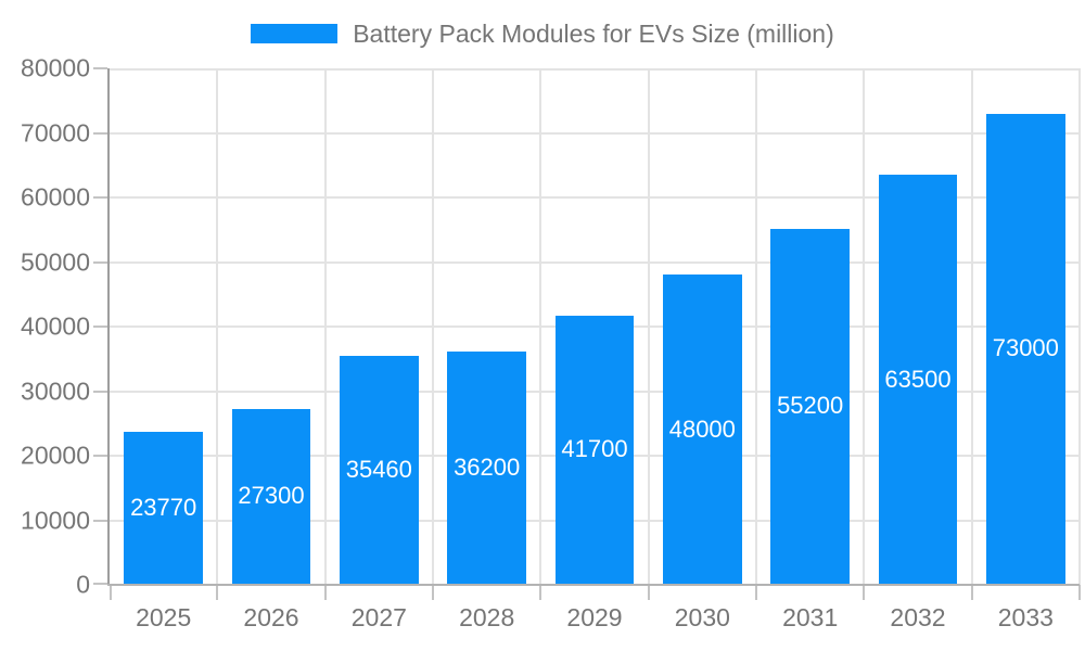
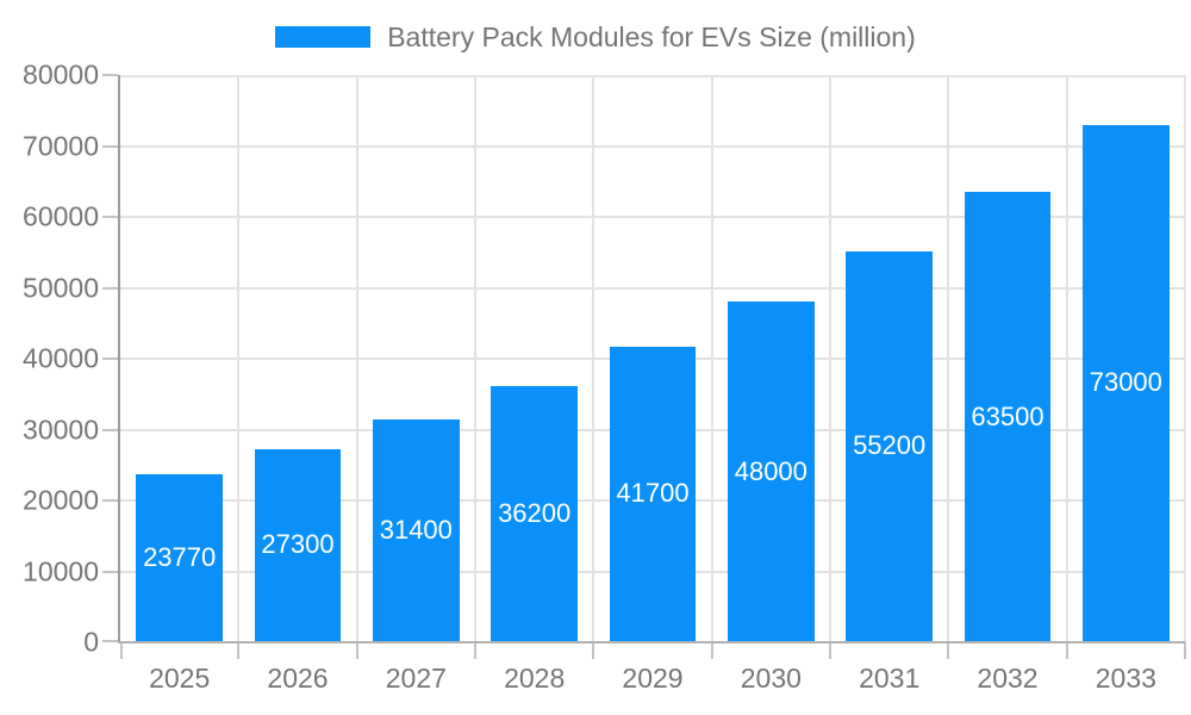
2027: 35460 -> 31400
